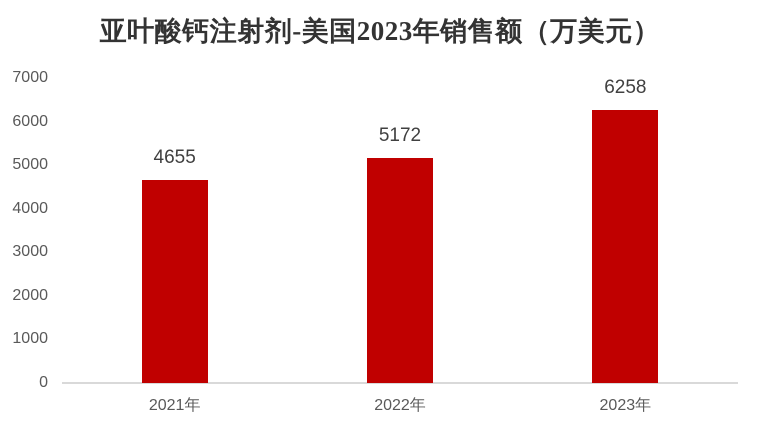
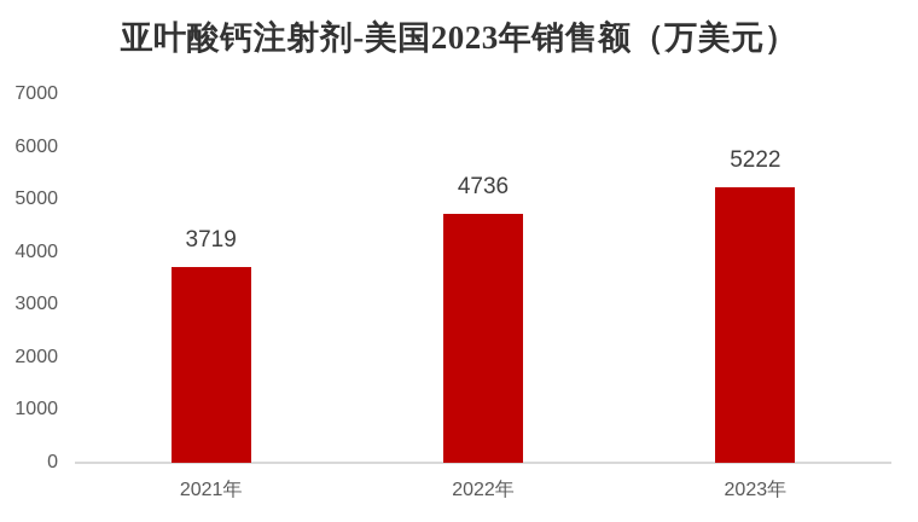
2021年: 4655 -> 3719
2022年: 5172 -> 4736
2023年: 6258 -> 5222
